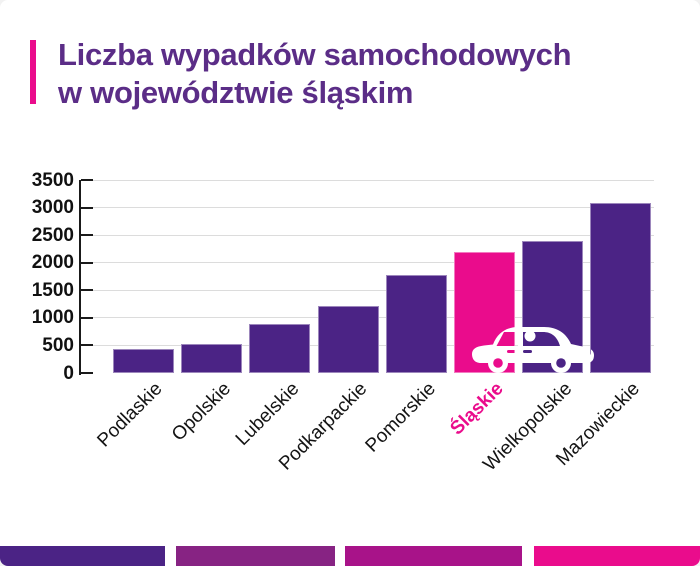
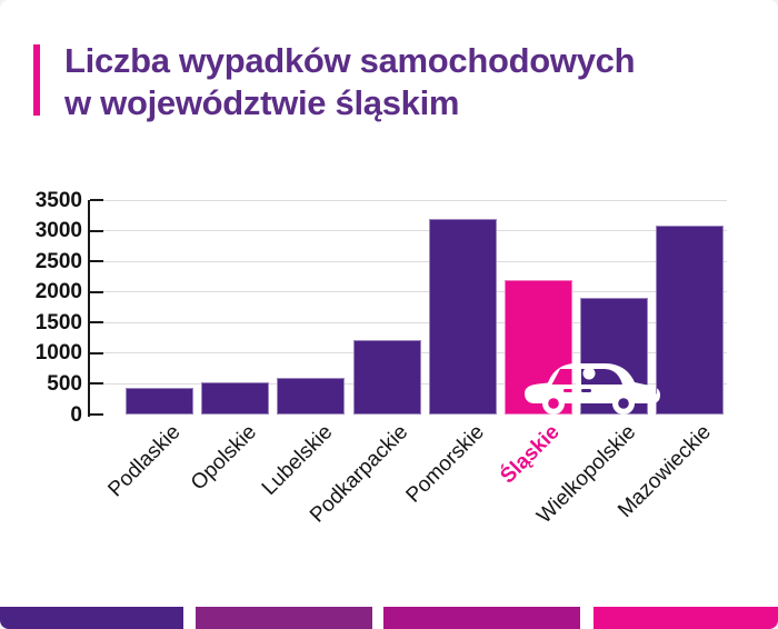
Lubelskie: 900 -> 600
Pomorskie: 1800 -> 3200
Wielkopolskie: 2400 -> 1900
